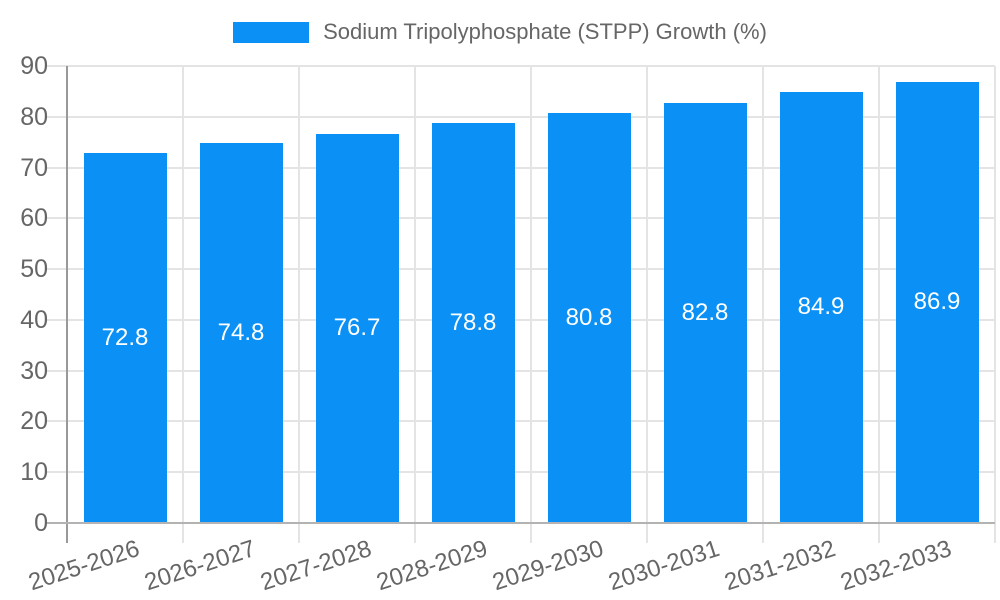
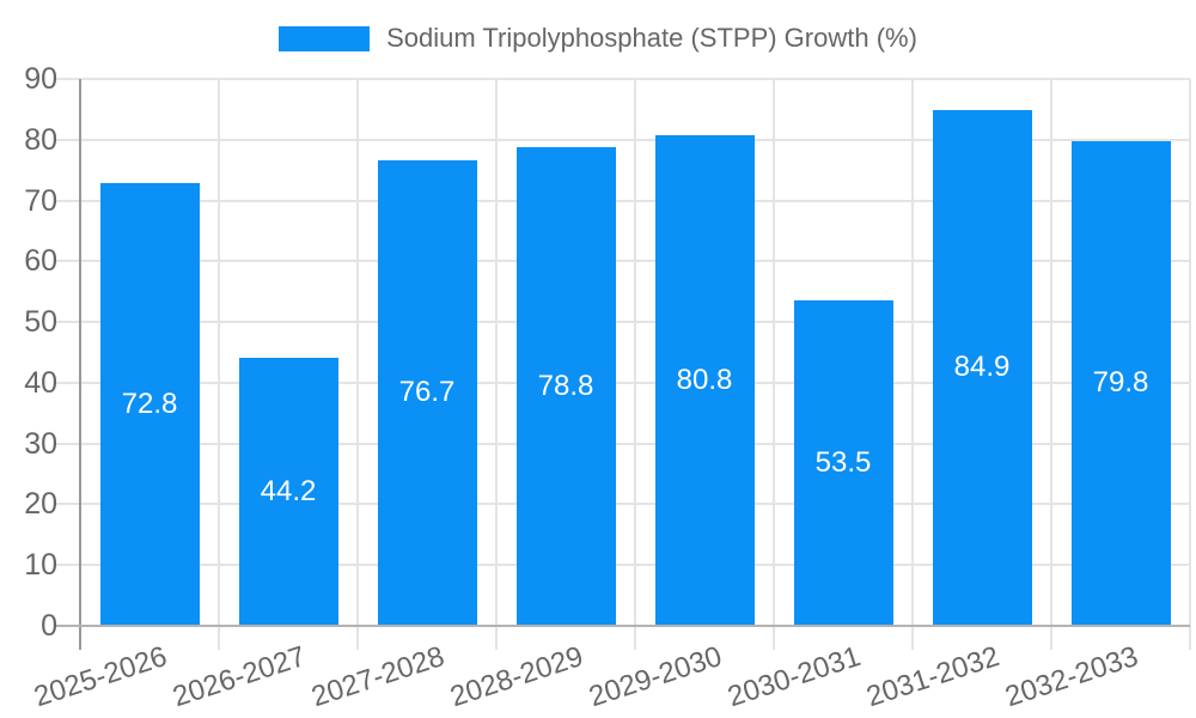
2026-2027: 74.8 -> 44.2
2030-2031: 82.8 -> 53.5
2032-2033: 86.9 -> 79.8
